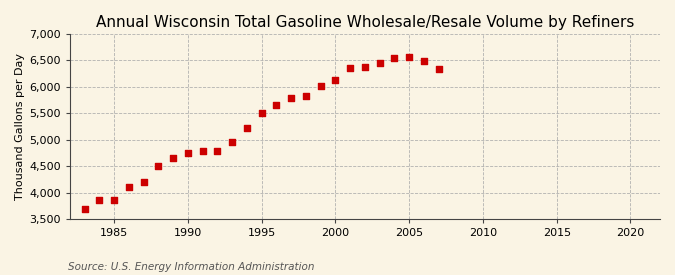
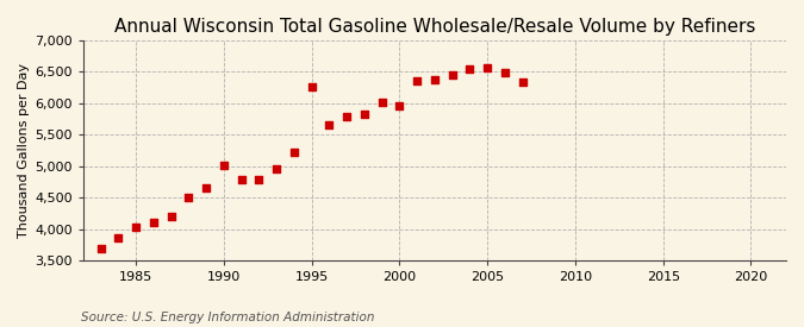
1985: 3,850 -> 4,020
1990: 4,750 -> 5,020
1995: 5,500 -> 6,260
2000: 6,130 -> 5,960
